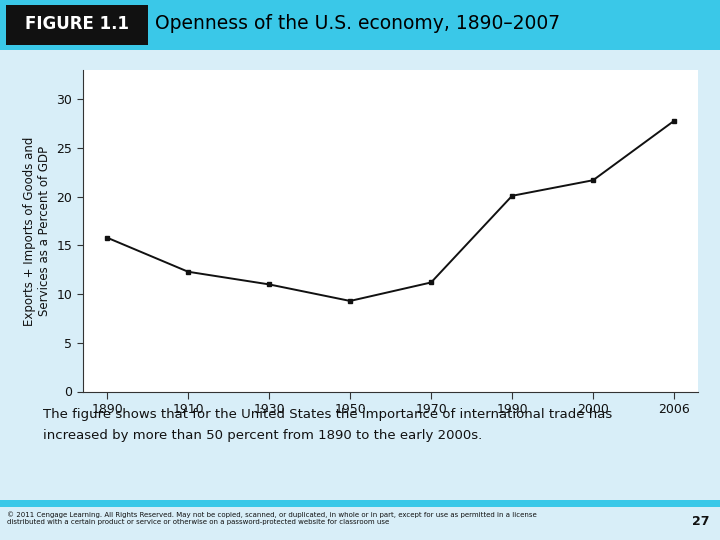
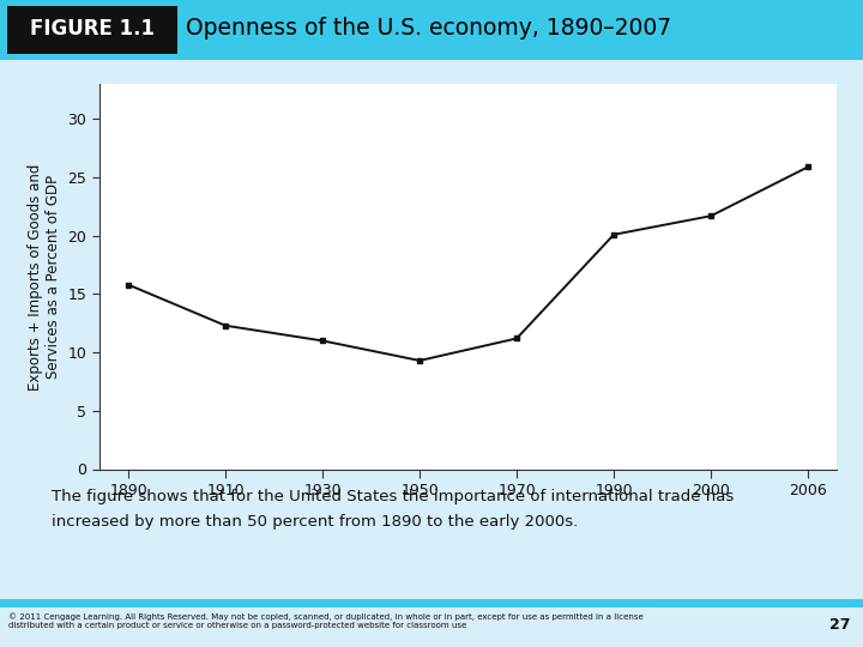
2006: 27.8 -> 25.9
